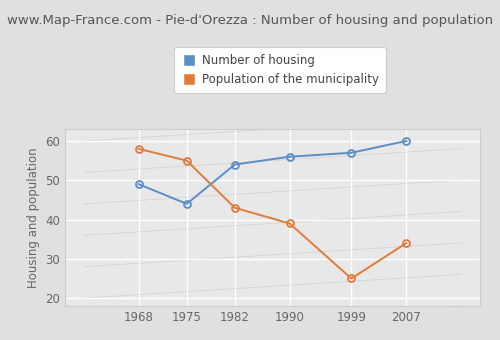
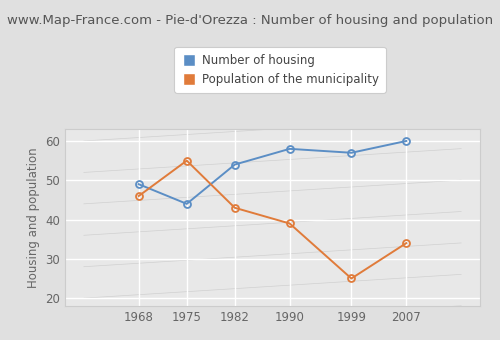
Population of the municipality/1968: 58 -> 46
Number of housing/1990: 56 -> 58
